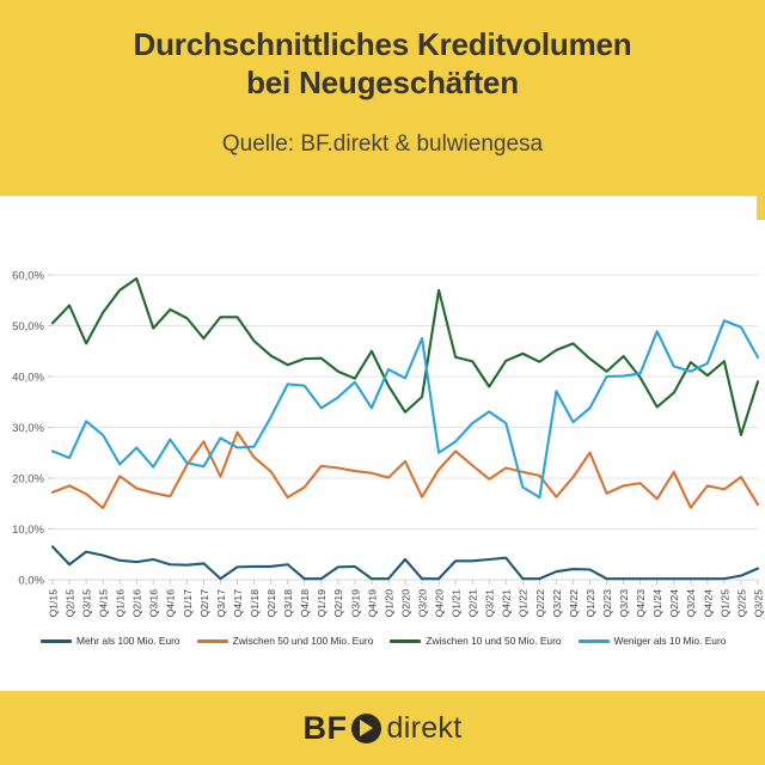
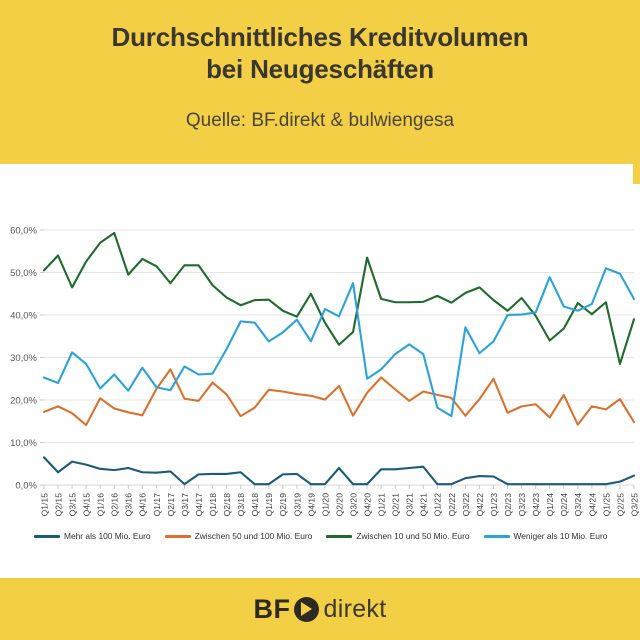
Zwischen 50 und 100 Mio. Euro/Q4/17: 29% -> 20%
Zwischen 10 und 50 Mio. Euro/Q4/20: 57% -> 54%
Zwischen 10 und 50 Mio. Euro/Q3/21: 38% -> 43%
